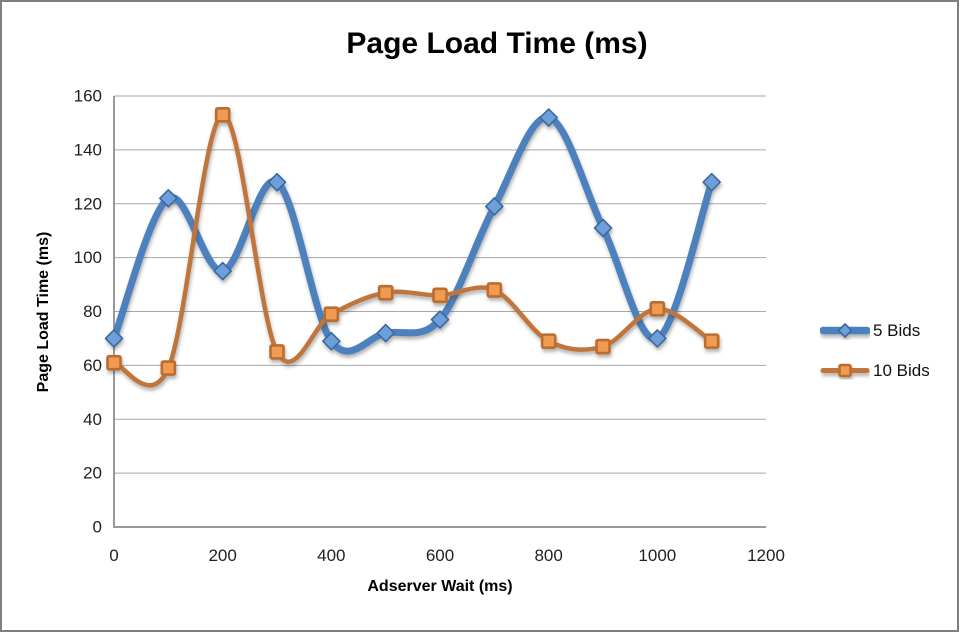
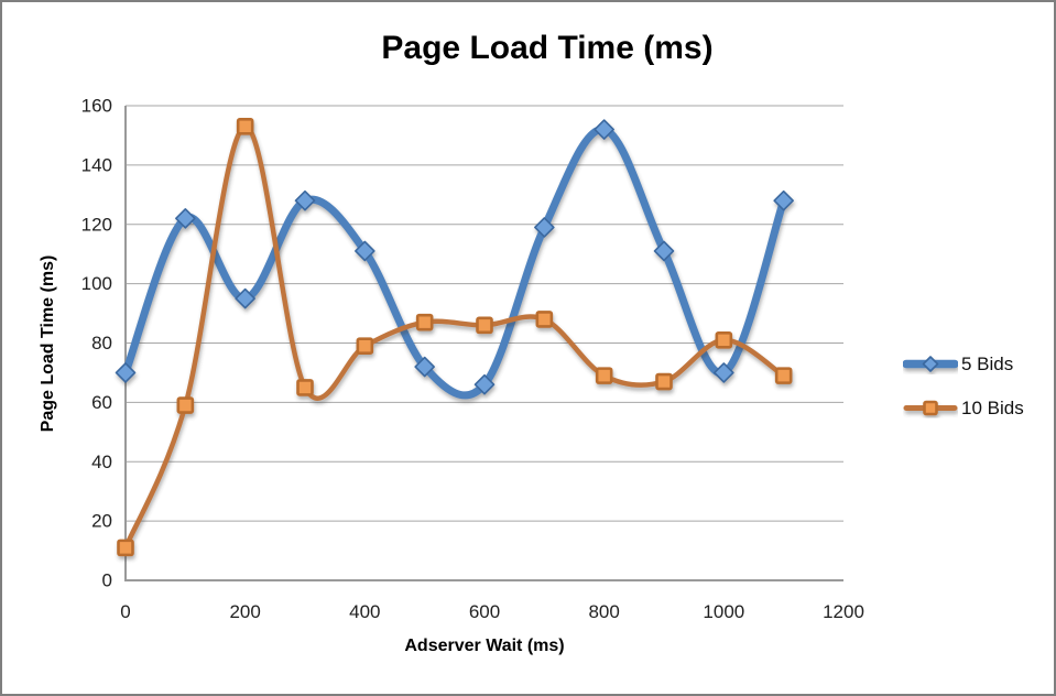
10 Bids/0: 61 -> 11
5 Bids/400: 69 -> 111
5 Bids/600: 77 -> 66
